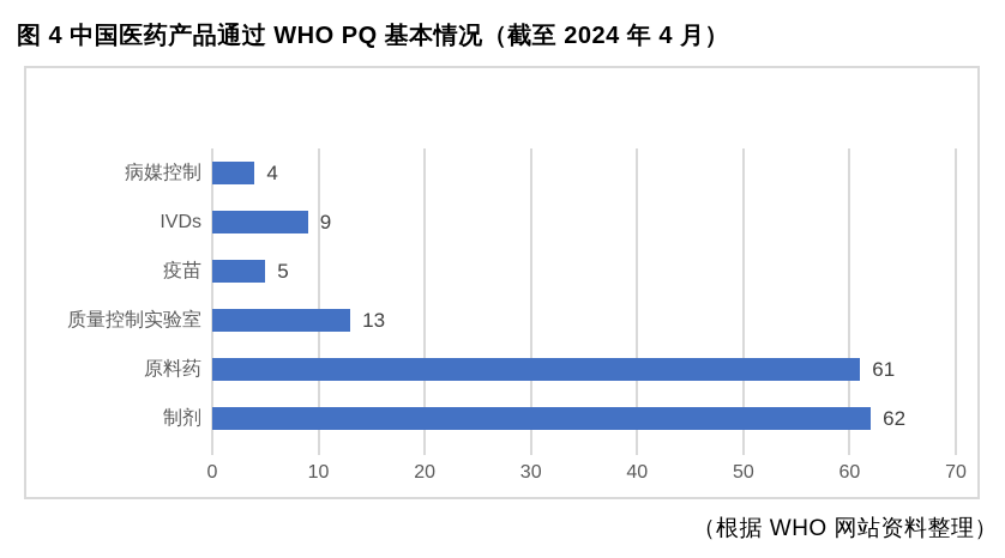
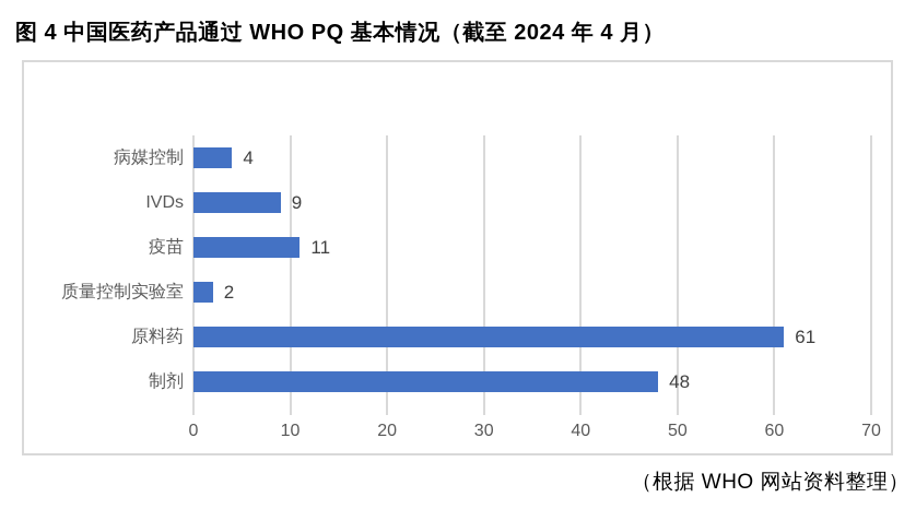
疫苗: 5 -> 11
质量控制实验室: 13 -> 2
制剂: 62 -> 48
